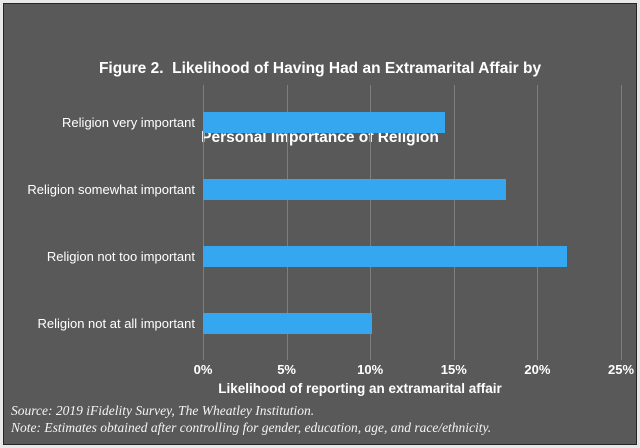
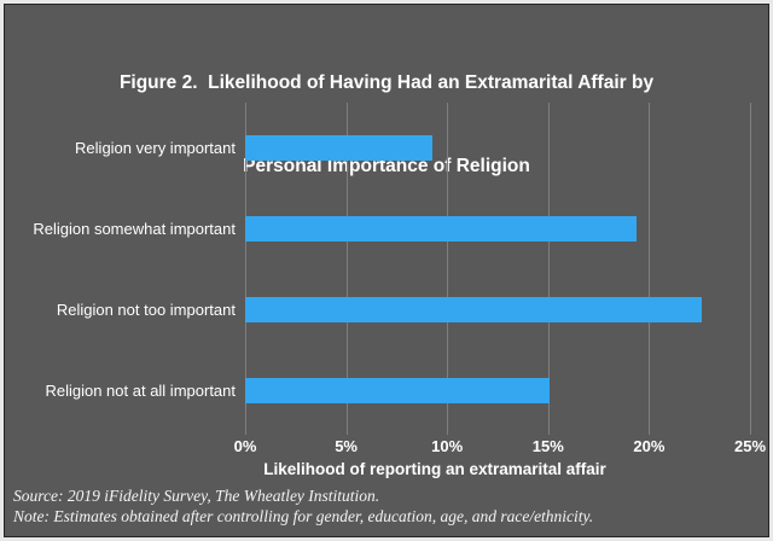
Religion very important: 14.5% -> 9.3%
Religion somewhat important: 18.1% -> 19.4%
Religion not too important: 21.8% -> 22.6%
Religion not at all important: 10.1% -> 15.1%
